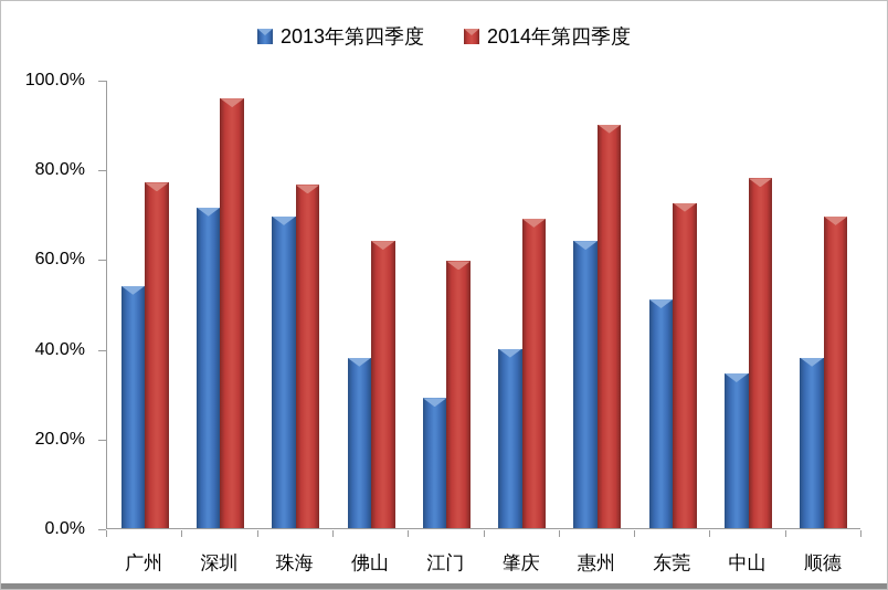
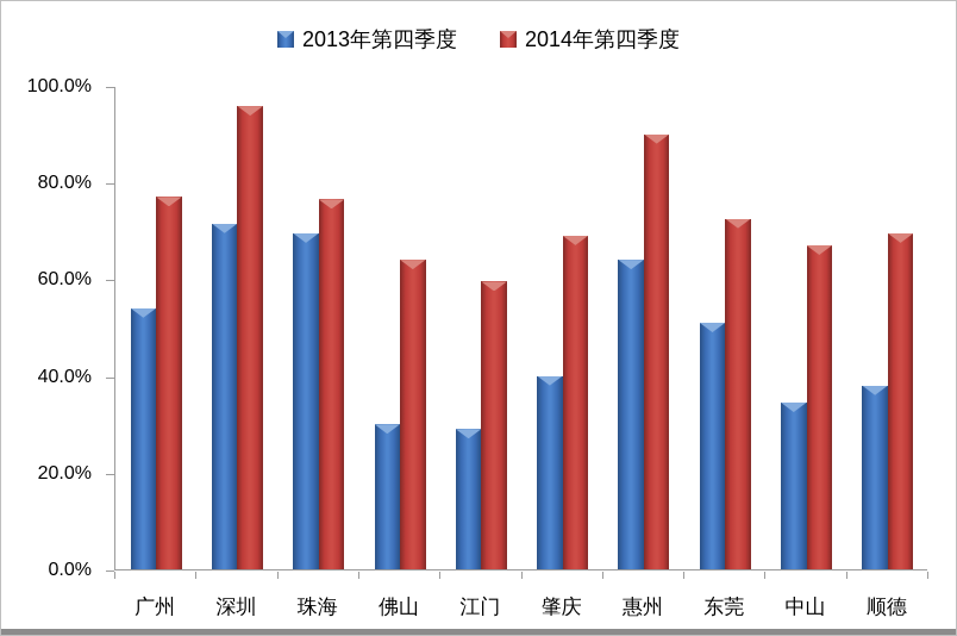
2013年第四季度/佛山: 38% -> 30%
2014年第四季度/中山: 78% -> 67%
